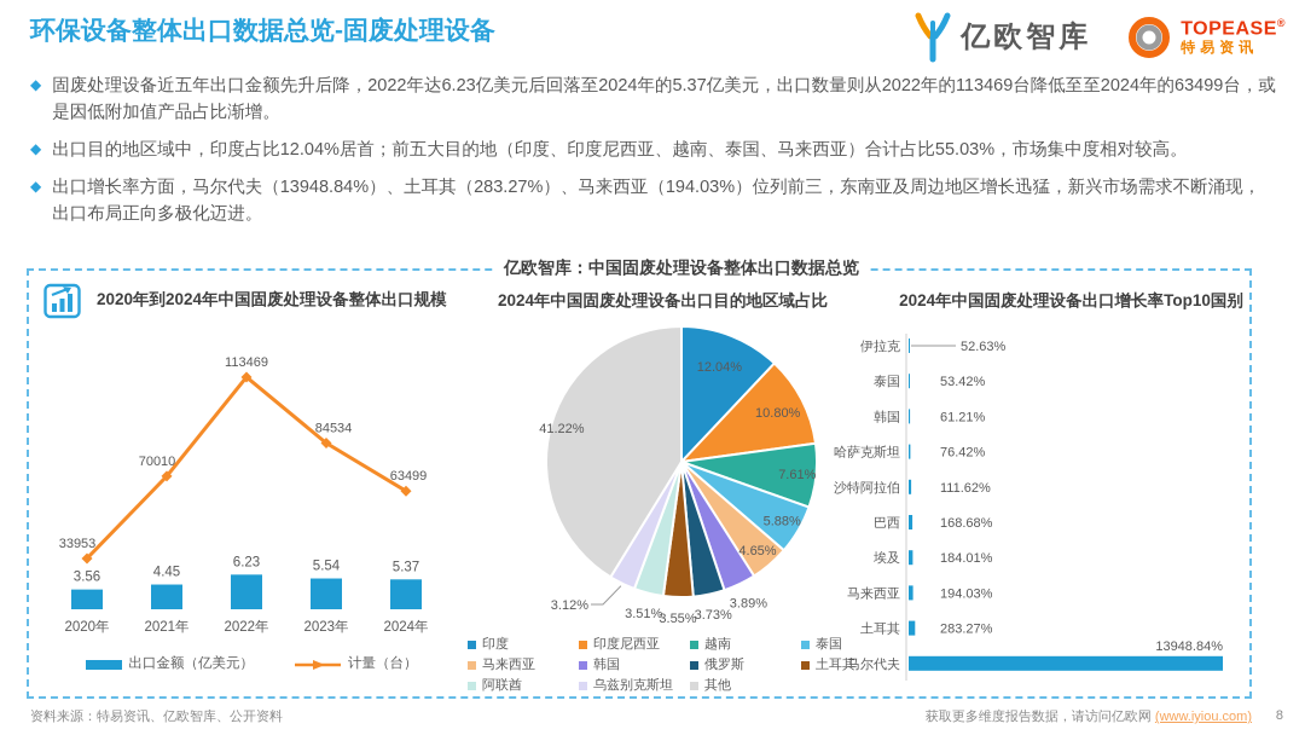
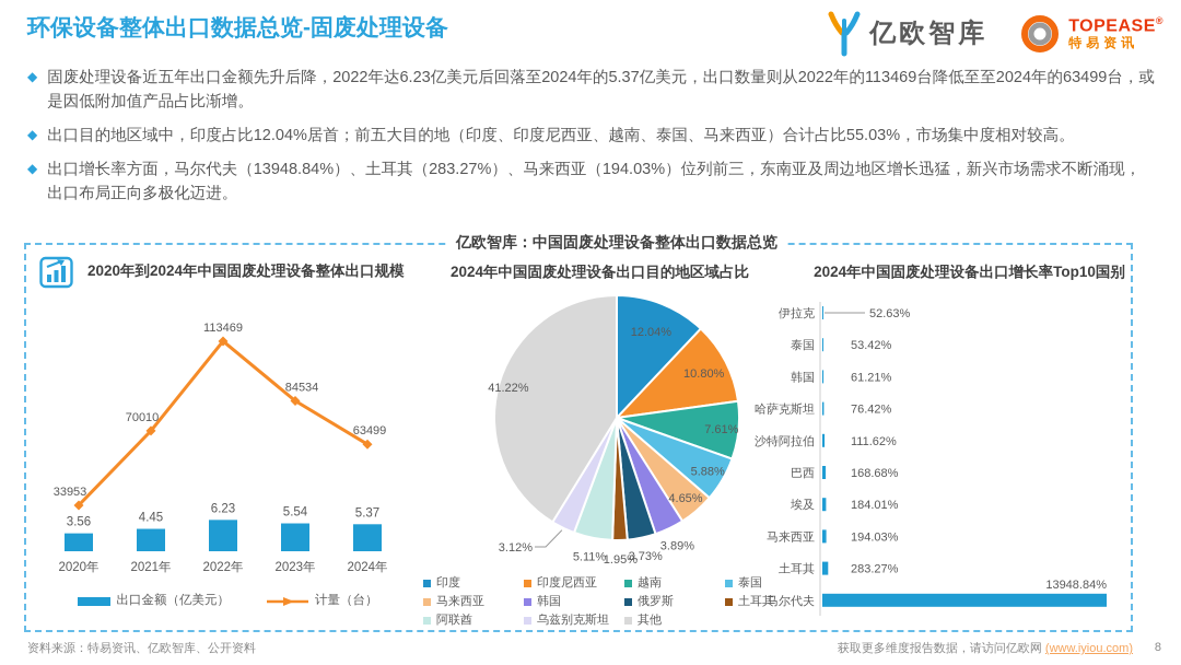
2024年中国固废处理设备出口目的地区域占比/土耳其: 3.55% -> 1.95%
2024年中国固废处理设备出口目的地区域占比/阿联酋: 3.51% -> 5.11%
